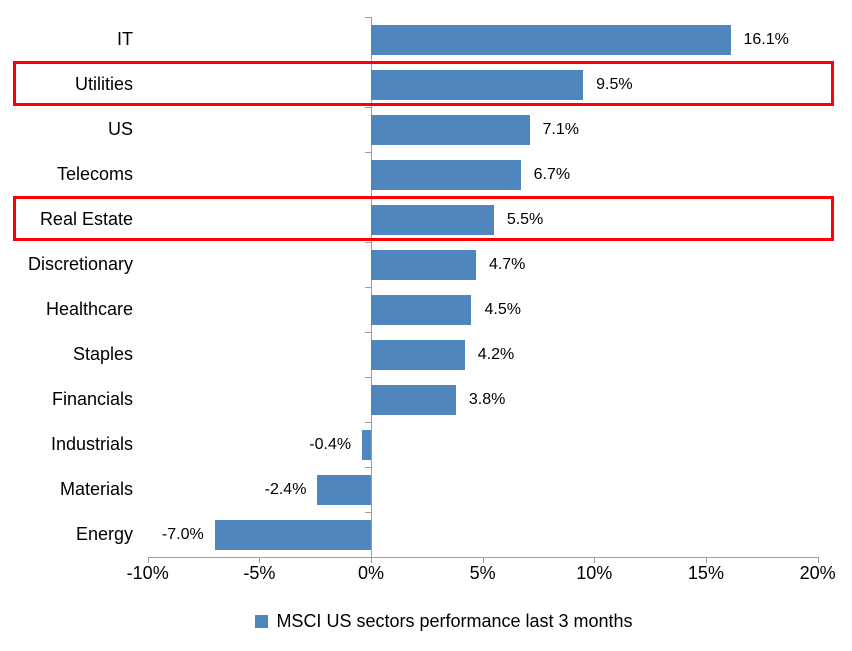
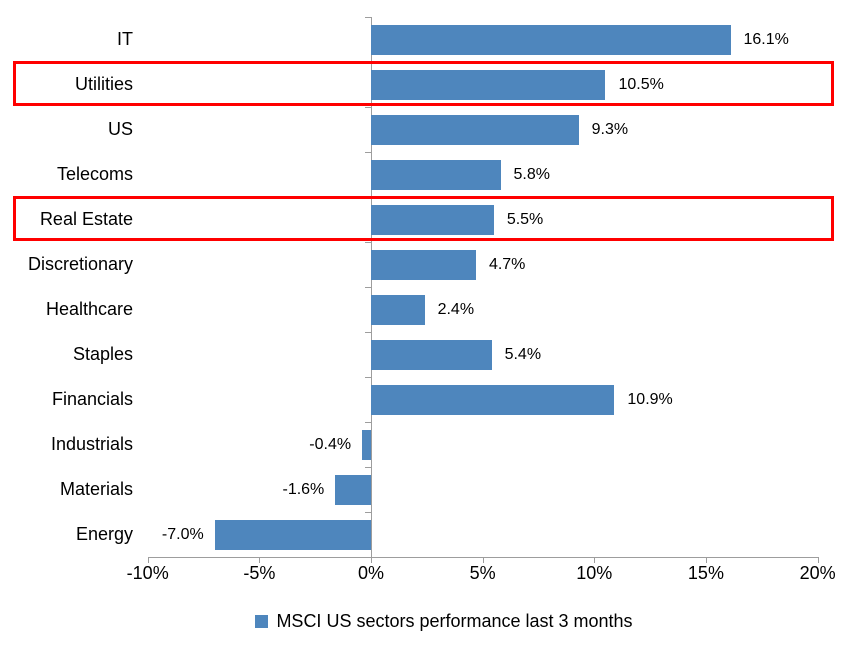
Utilities: 9.5% -> 10.5%
US: 7.1% -> 9.3%
Telecoms: 6.7% -> 5.8%
Healthcare: 4.5% -> 2.4%
Staples: 4.2% -> 5.4%
Financials: 3.8% -> 10.9%
Materials: -2.4% -> -1.6%
